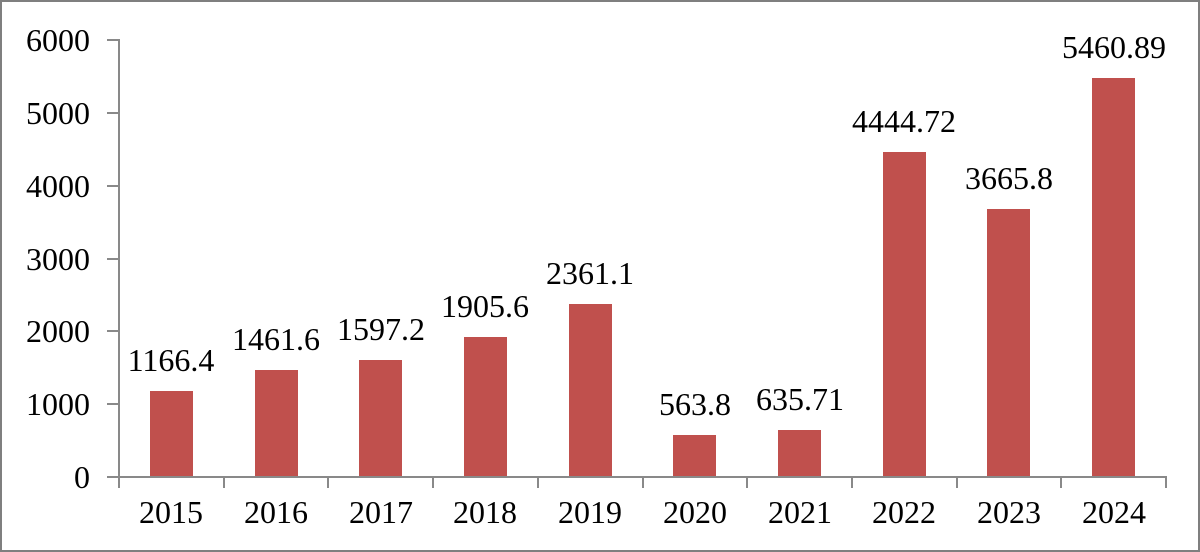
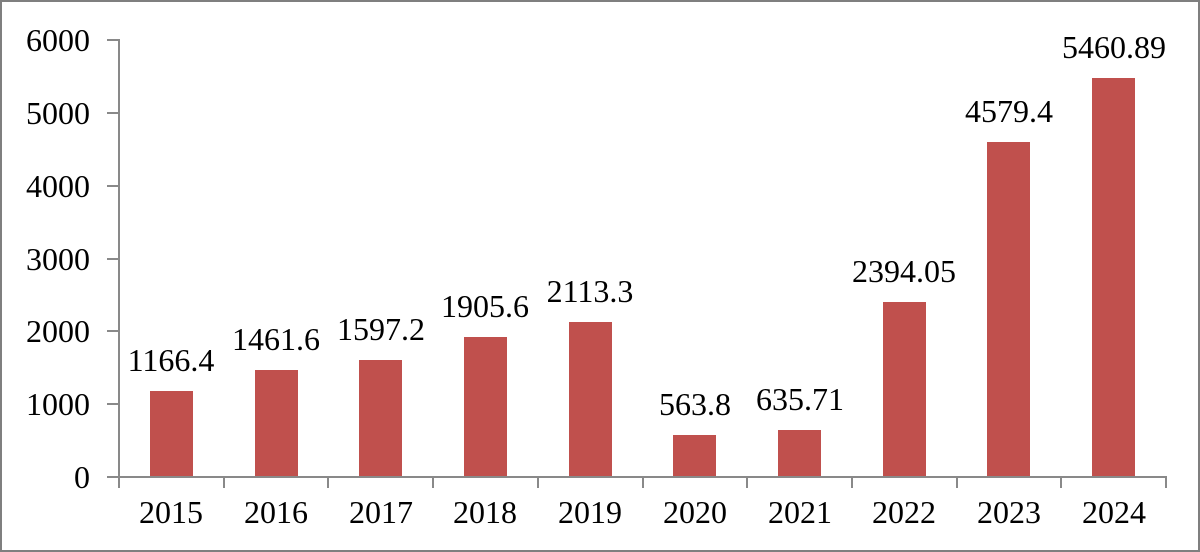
2019: 2361.1 -> 2113.3
2022: 4444.72 -> 2394.05
2023: 3665.8 -> 4579.4
